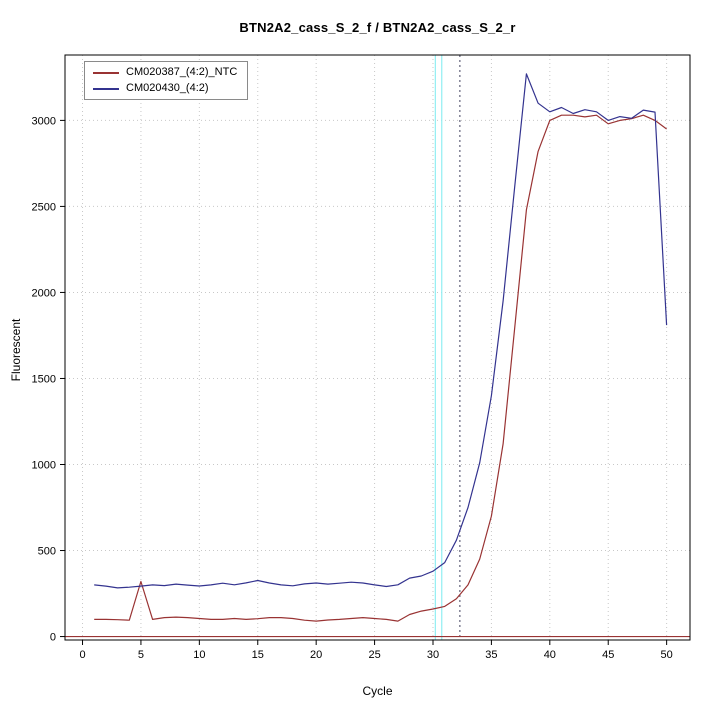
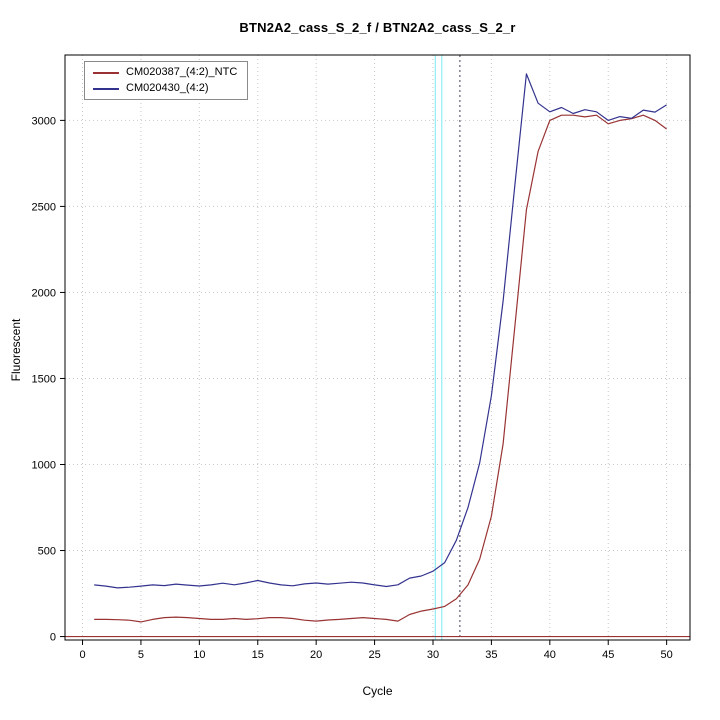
CM020387_(4:2)_NTC/5: 320 -> 80
CM020430_(4:2)/50: 1810 -> 3090
